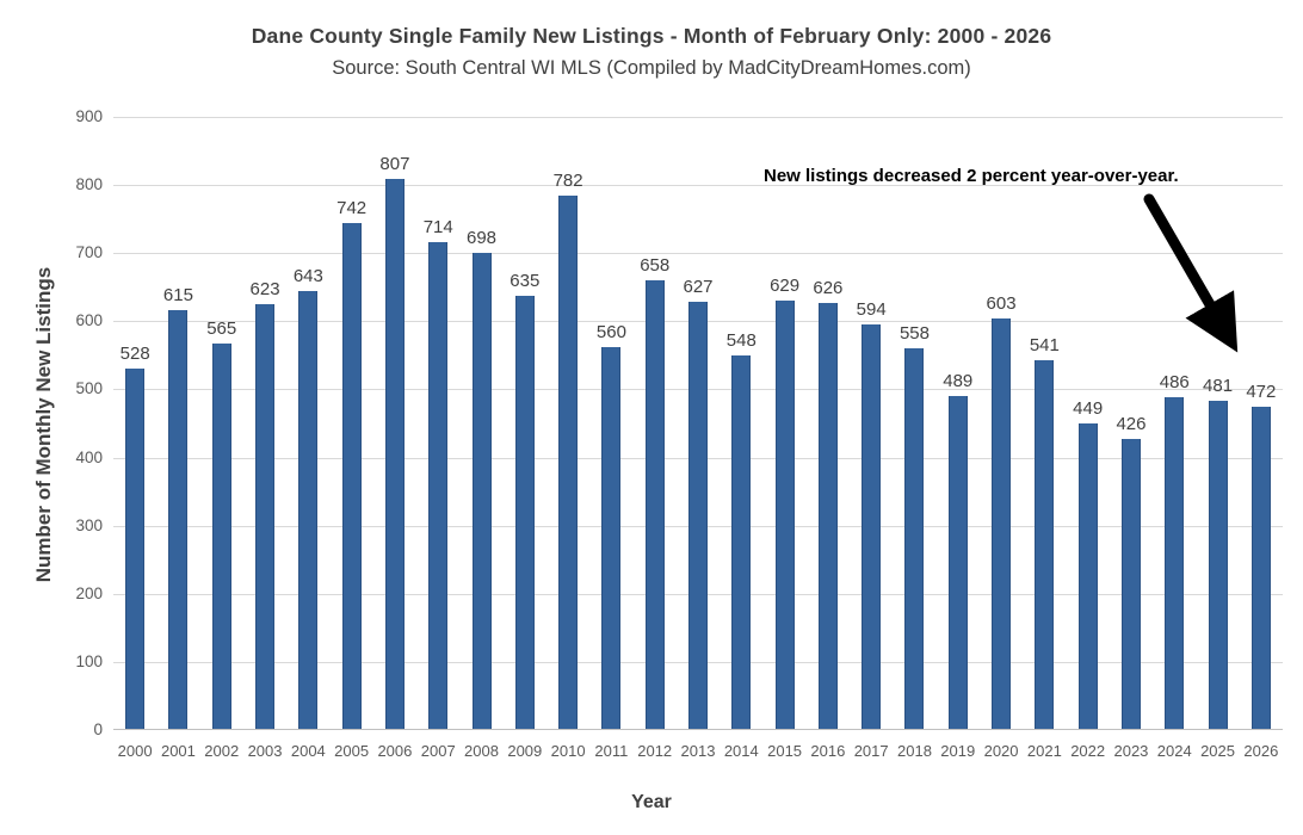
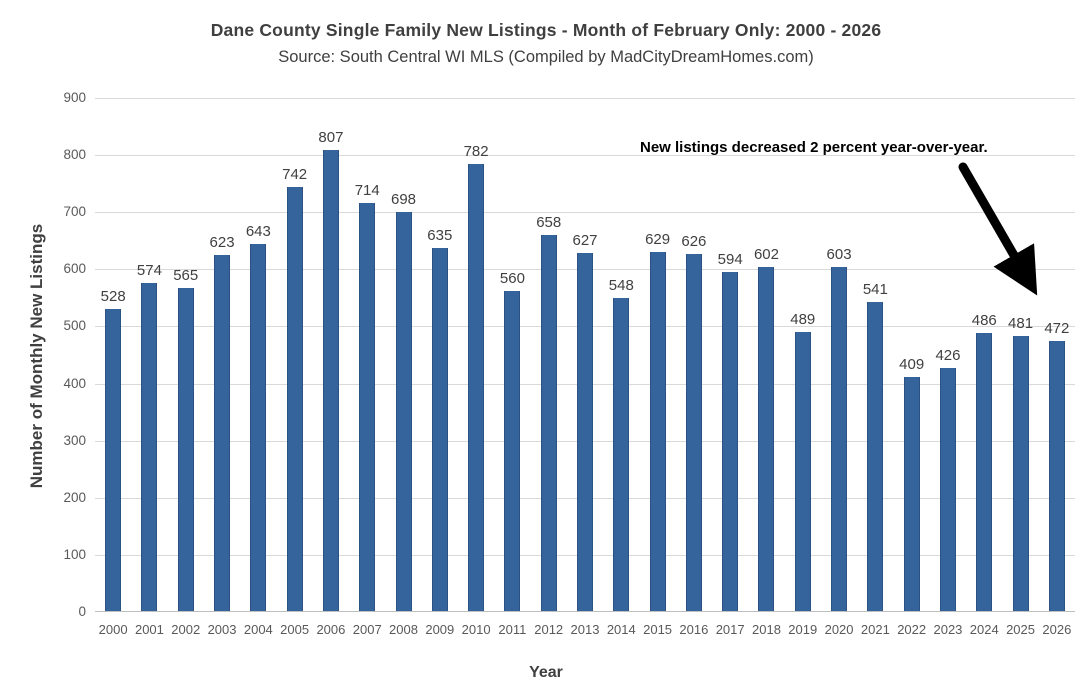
2001: 615 -> 574
2018: 558 -> 602
2022: 449 -> 409
